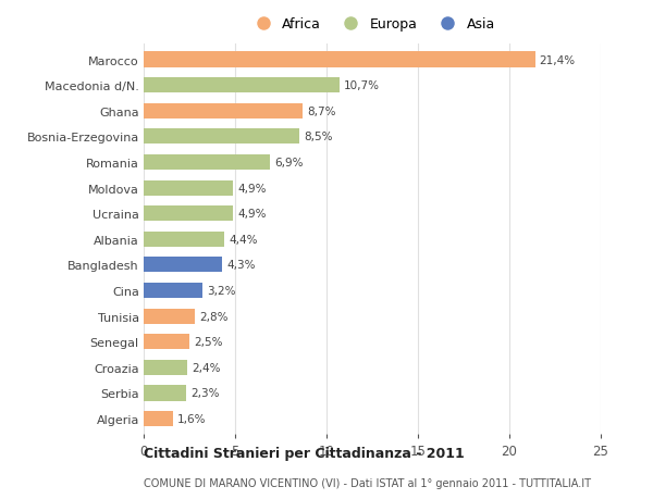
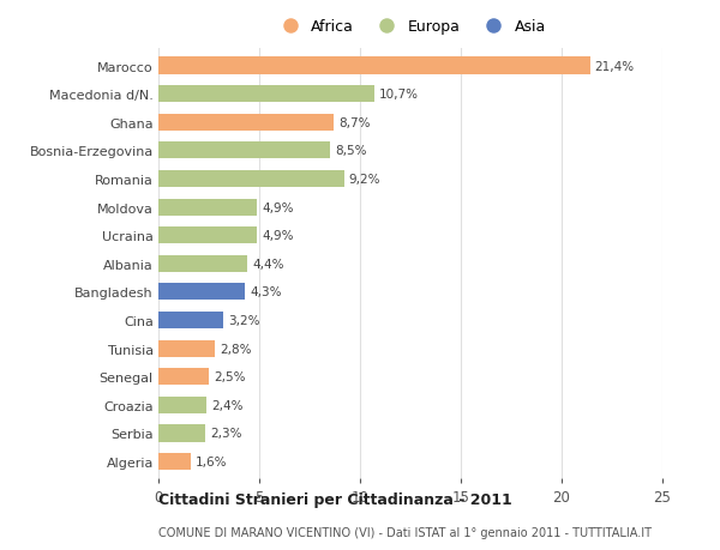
Romania: 6,9% -> 9,2%
